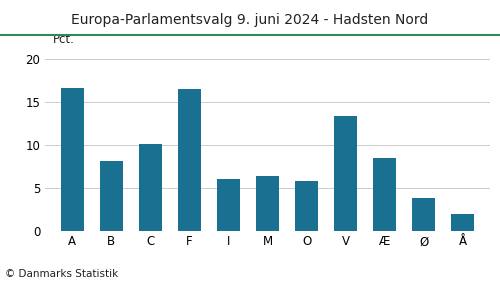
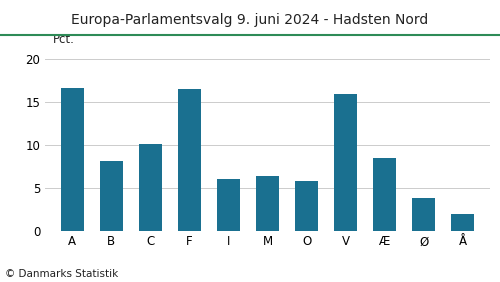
V: 13.4 -> 16.0
